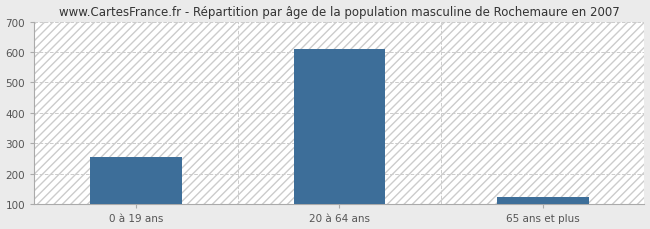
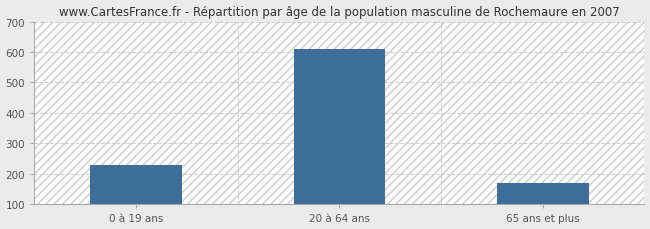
0 à 19 ans: 255 -> 230
65 ans et plus: 125 -> 170
